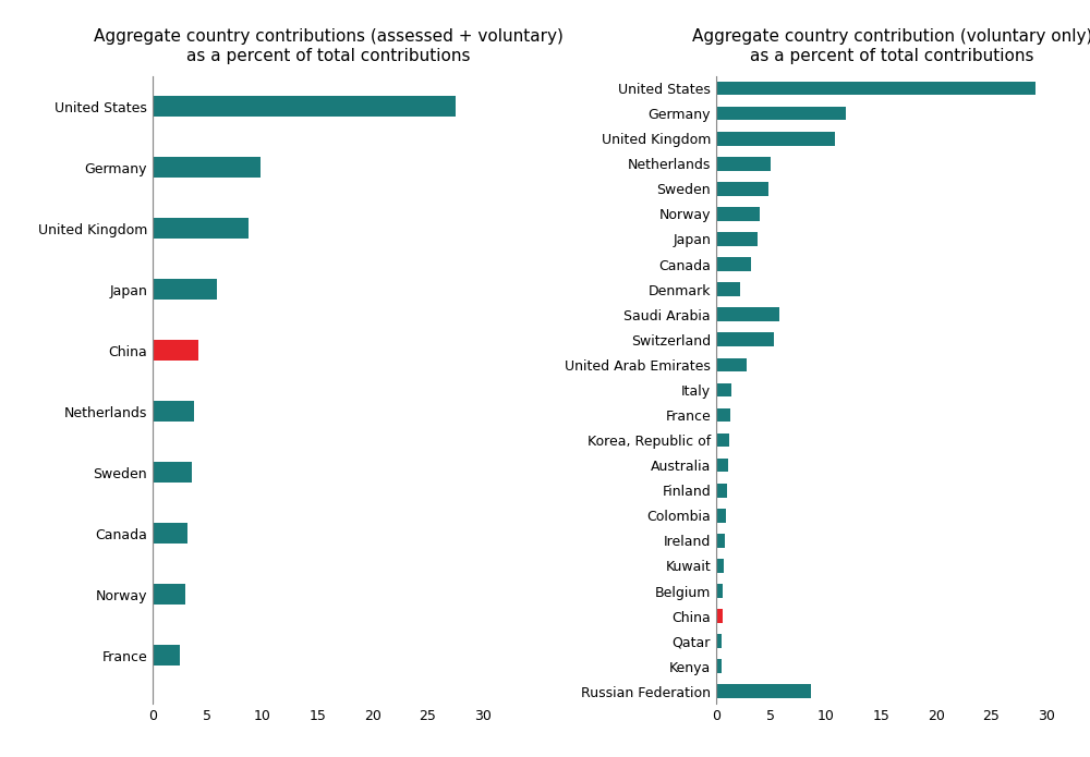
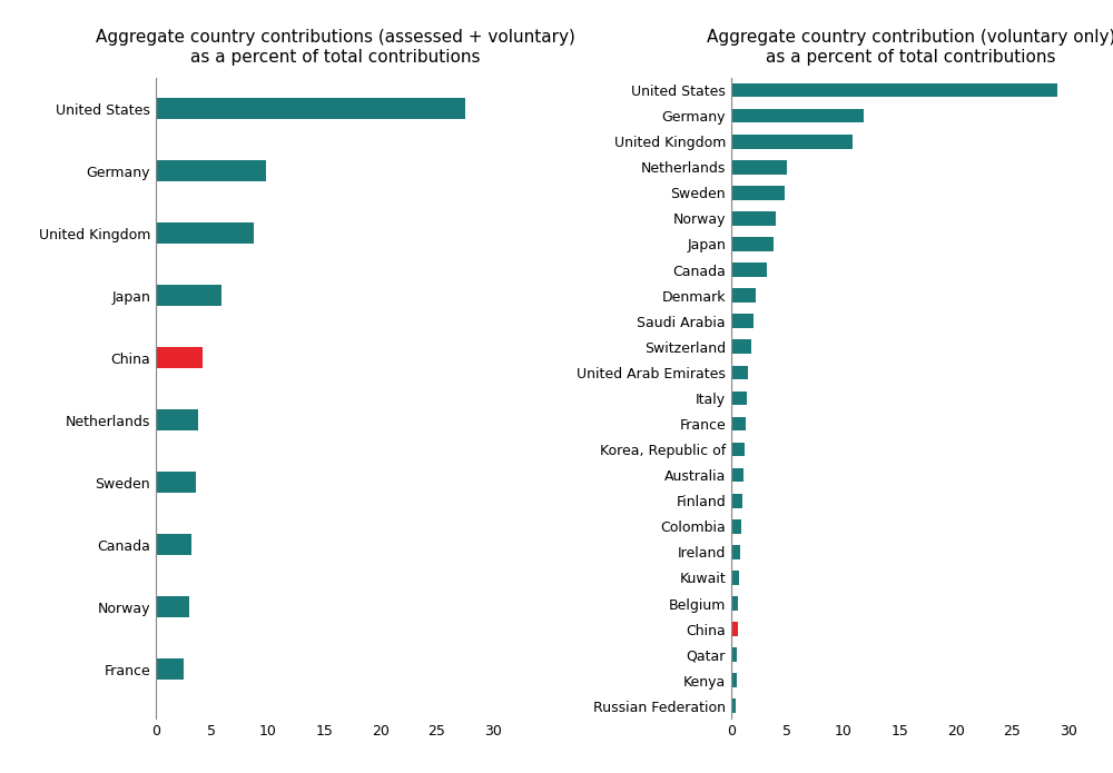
Saudi Arabia: 5.8 -> 2.0
Switzerland: 5.3 -> 1.8
United Arab Emirates: 2.8 -> 1.5
Russian Federation: 8.6 -> 0.4
